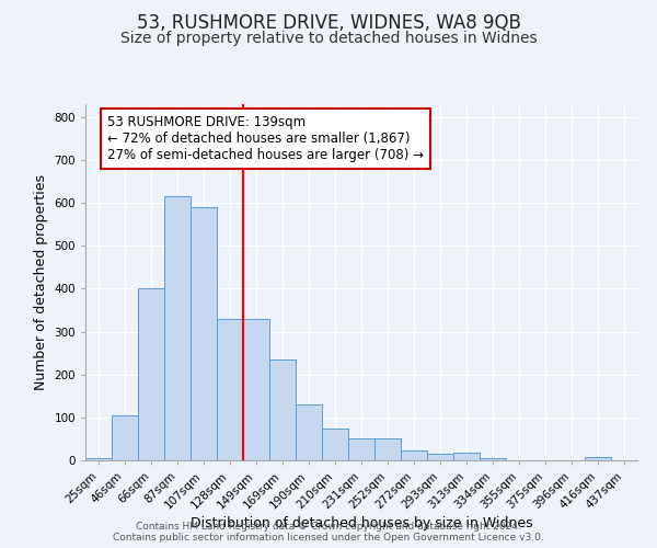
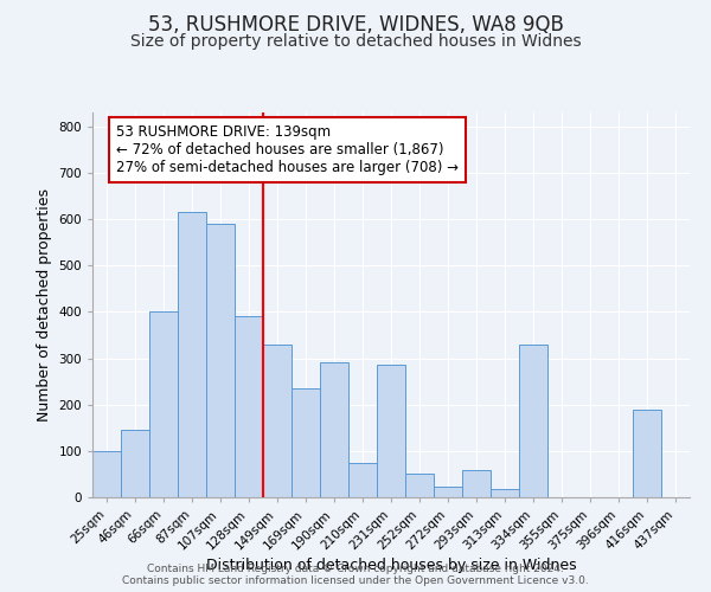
25sqm: 5 -> 100
46sqm: 105 -> 145
128sqm: 330 -> 390
190sqm: 130 -> 290
231sqm: 50 -> 285
293sqm: 15 -> 60
334sqm: 5 -> 330
416sqm: 7 -> 190
